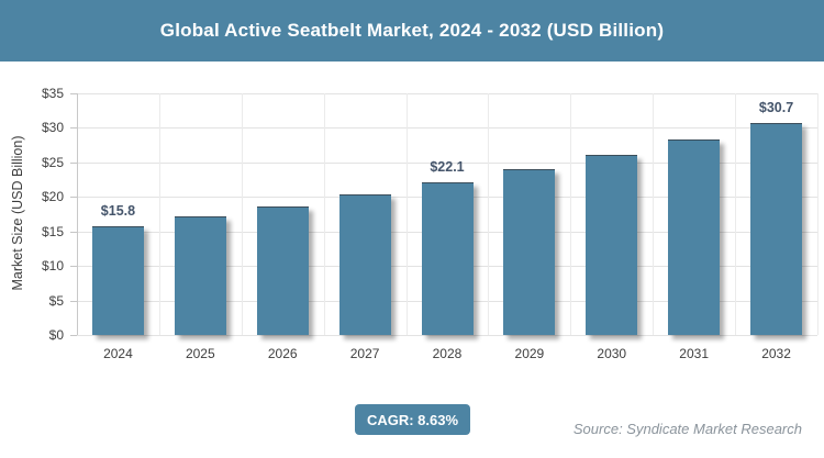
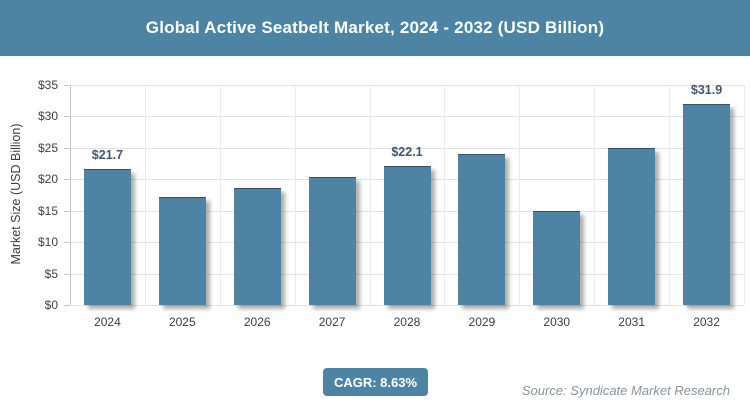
2024: $15.8 -> $21.7
2030: $26 -> $15
2031: $28 -> $25
2032: $30.7 -> $31.9
